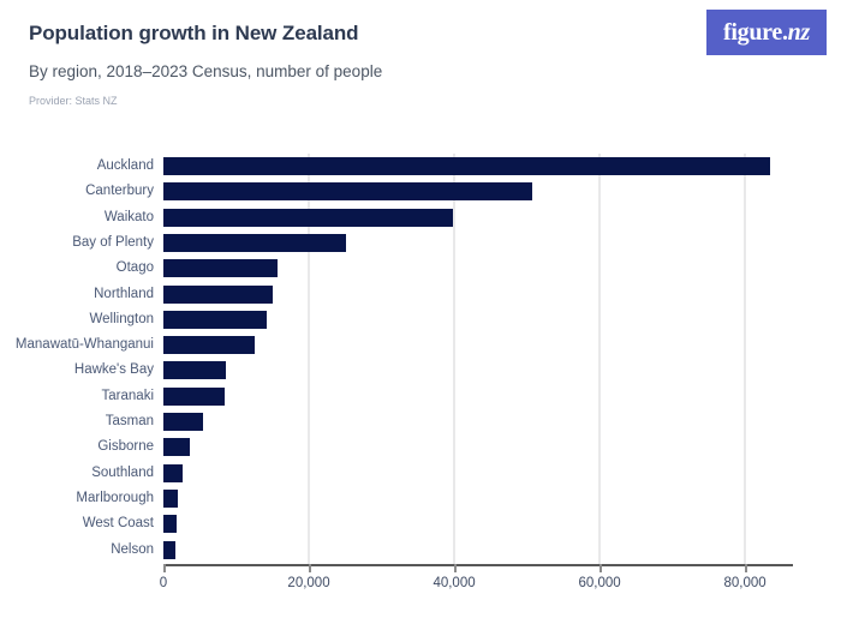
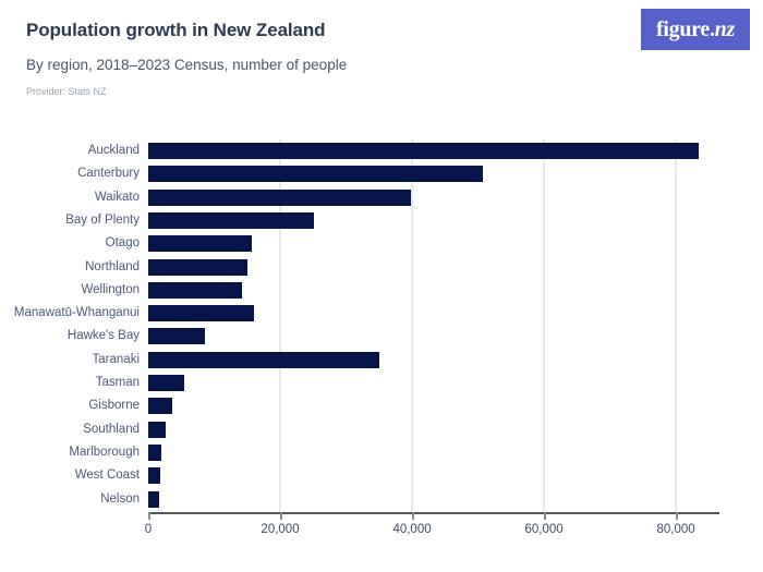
Manawatū-Whanganui: 12000 -> 16000
Taranaki: 8000 -> 35000
